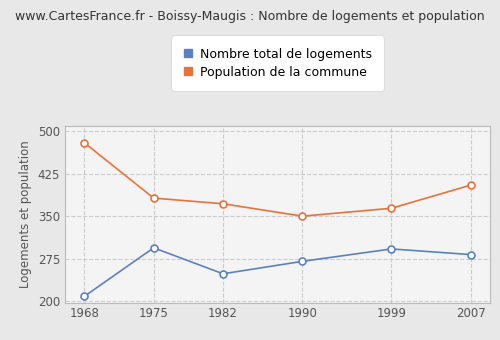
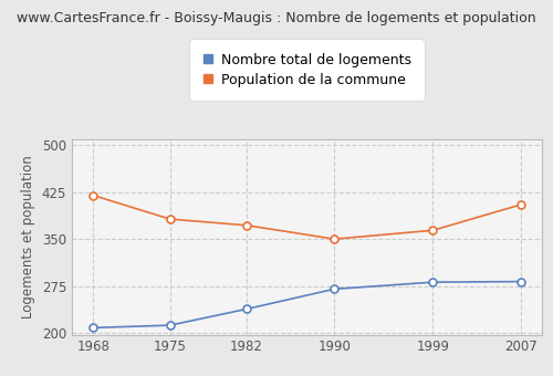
Population de la commune/1968: 480 -> 420
Nombre total de logements/1975: 294 -> 212
Nombre total de logements/1982: 248 -> 238
Nombre total de logements/1999: 292 -> 281
